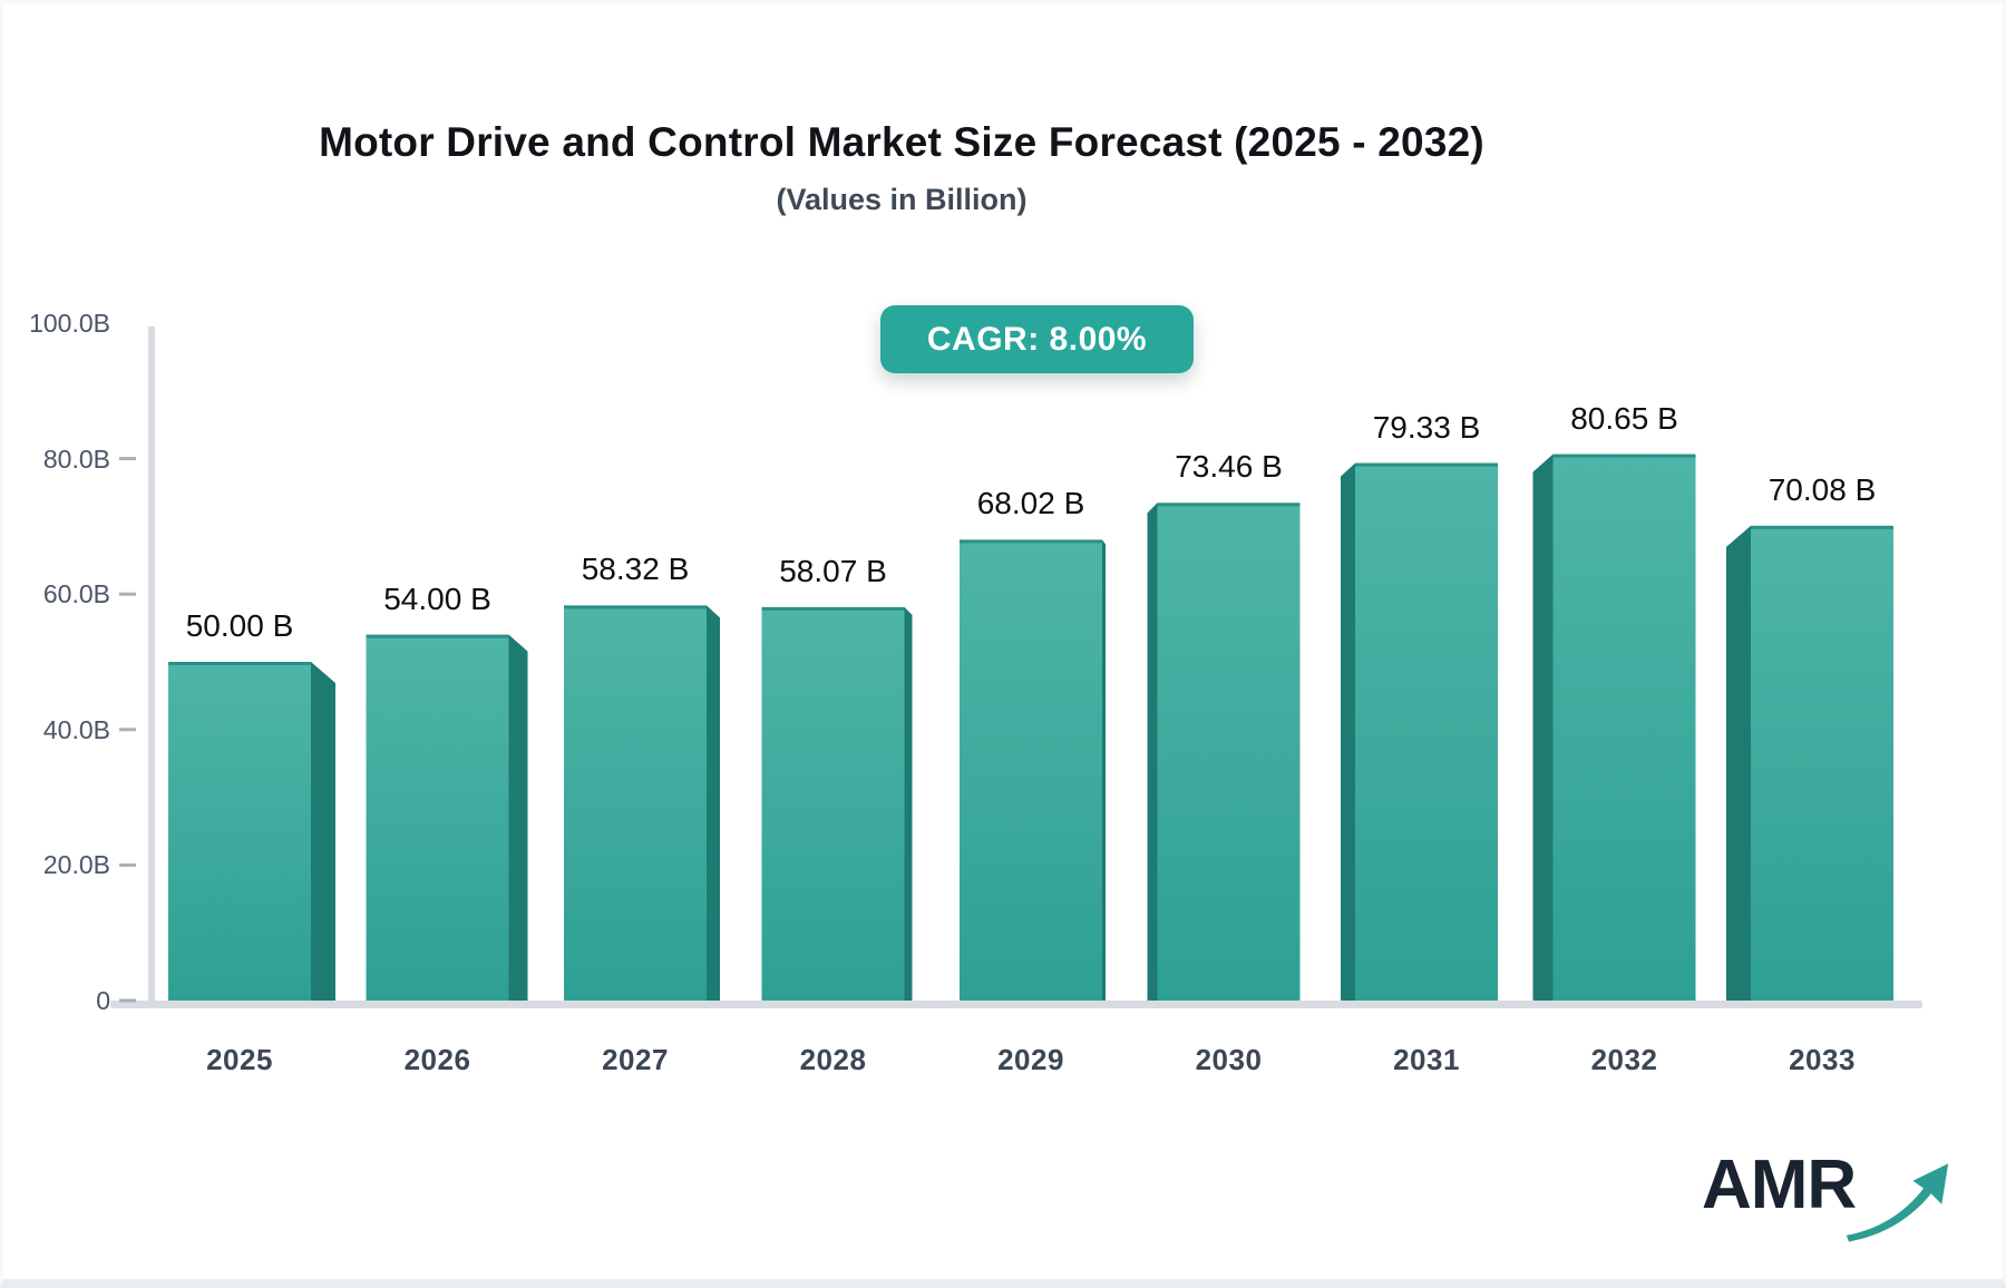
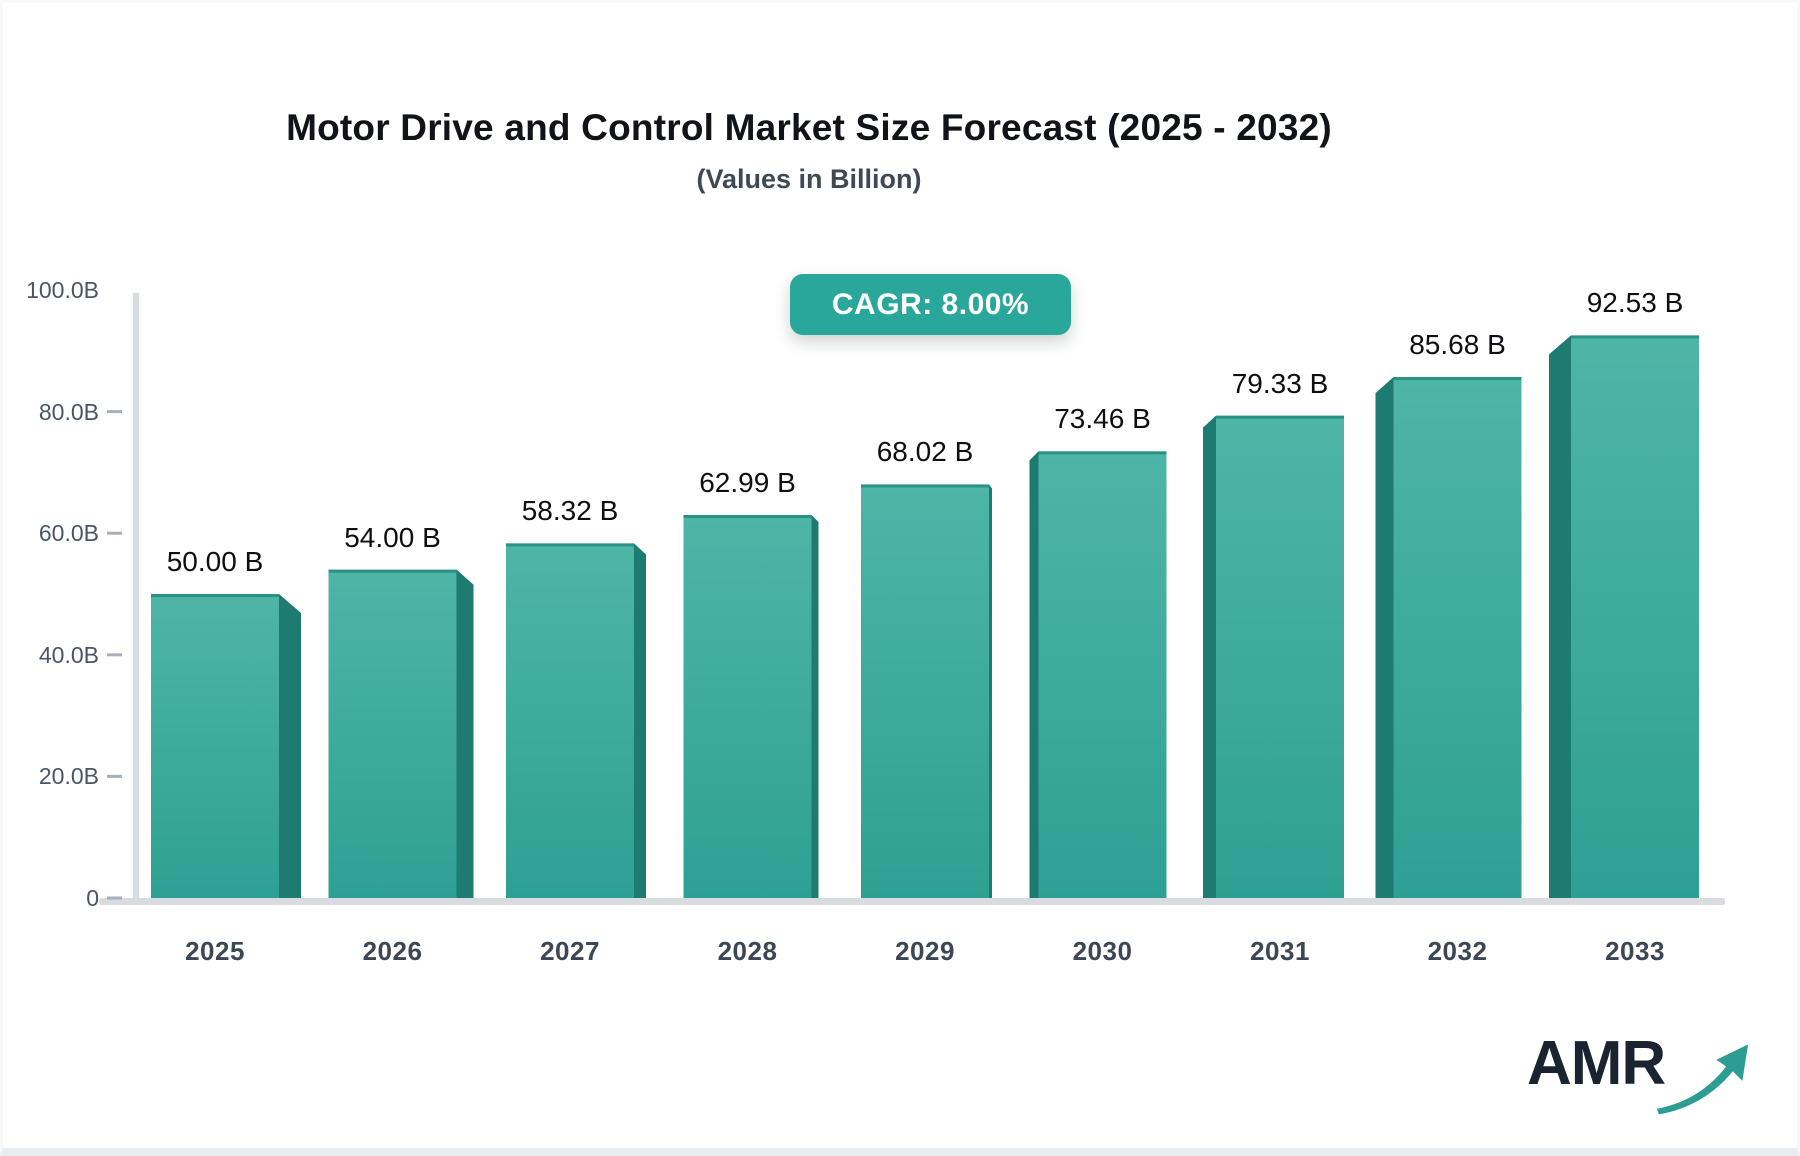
2028: 58.07 -> 62.99
2032: 80.65 -> 85.68
2033: 70.08 -> 92.53
